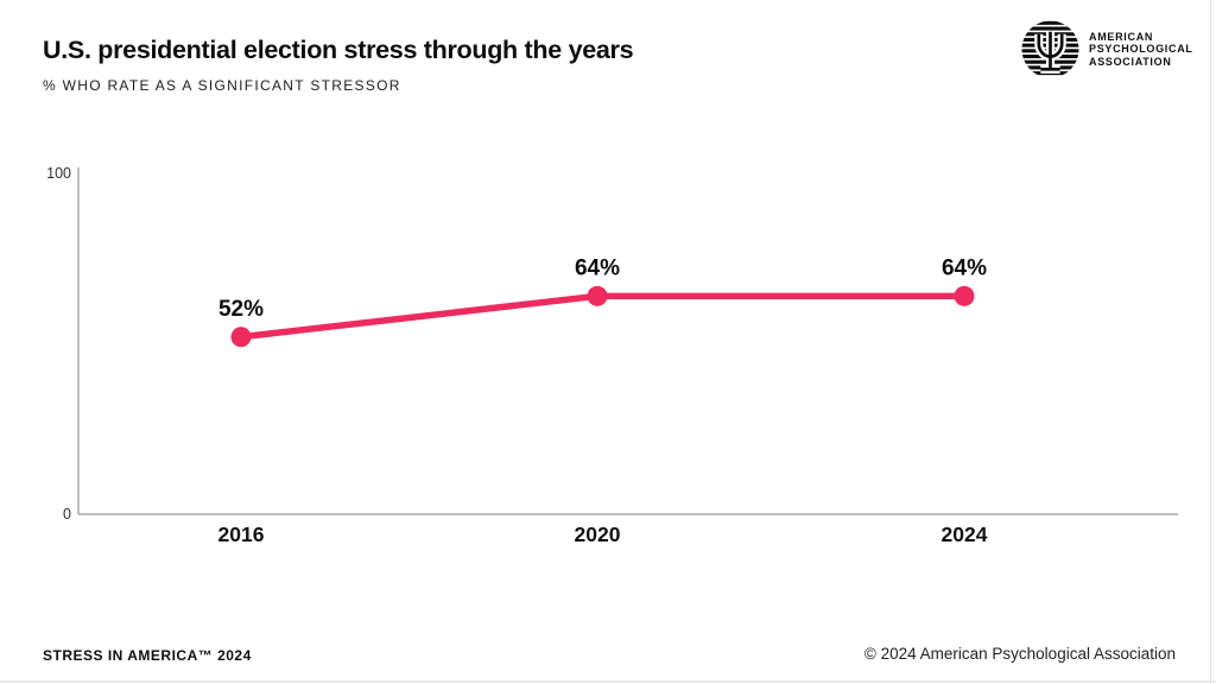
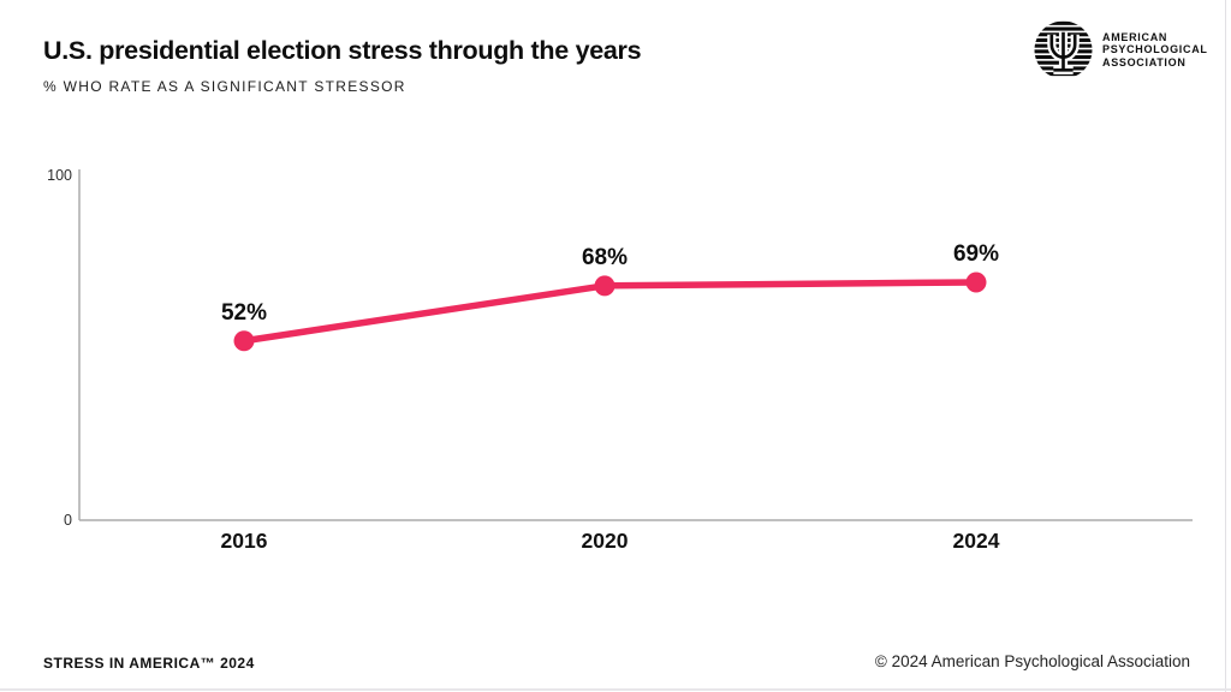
2020: 64% -> 68%
2024: 64% -> 69%
